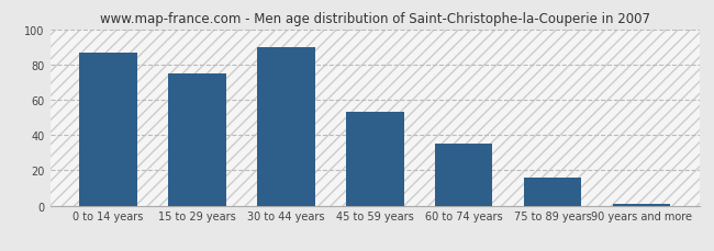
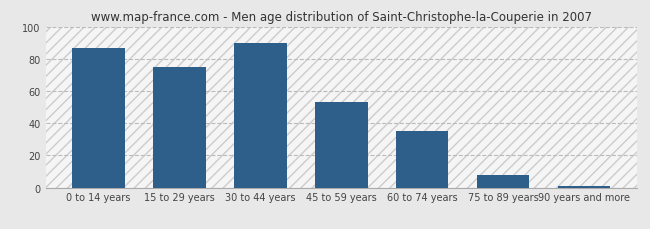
75 to 89 years: 16 -> 8
